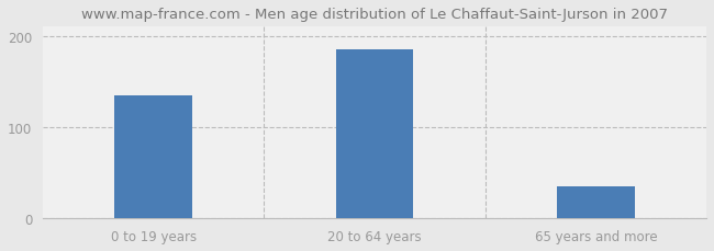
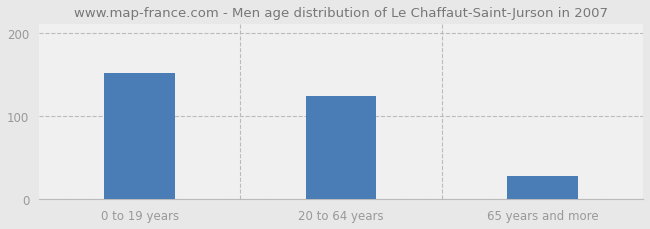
0 to 19 years: 135 -> 152
20 to 64 years: 185 -> 124
65 years and more: 35 -> 28
